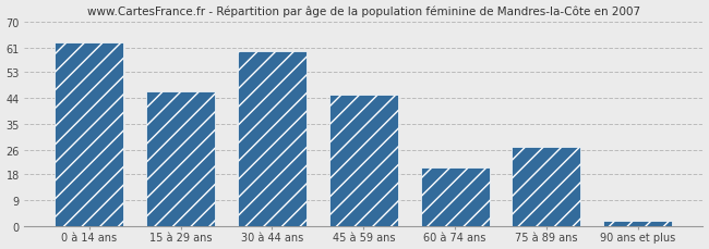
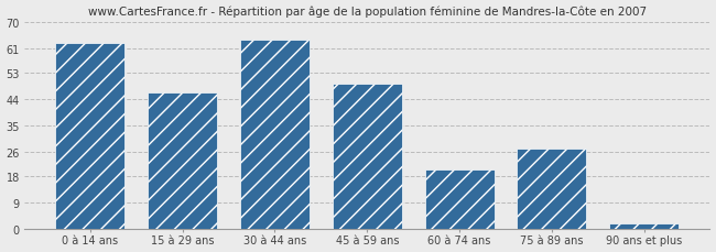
30 à 44 ans: 60 -> 64
45 à 59 ans: 45 -> 49
